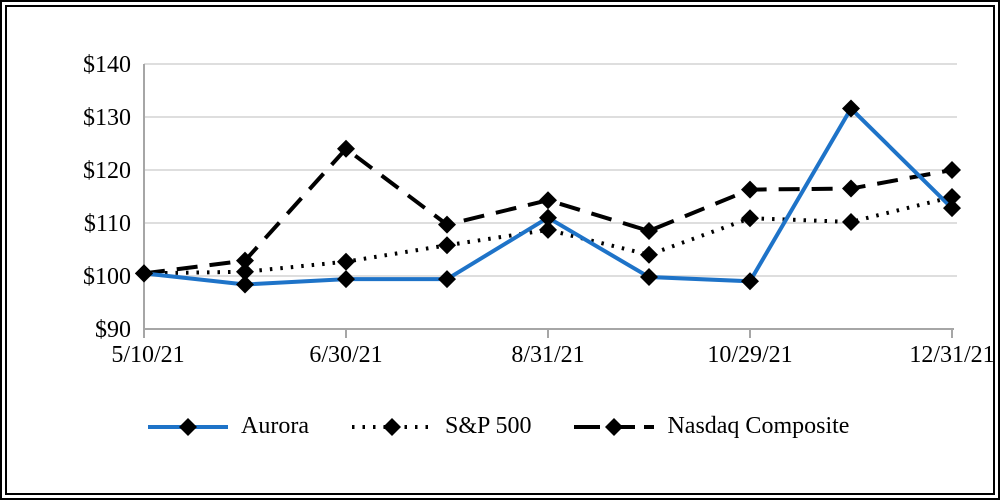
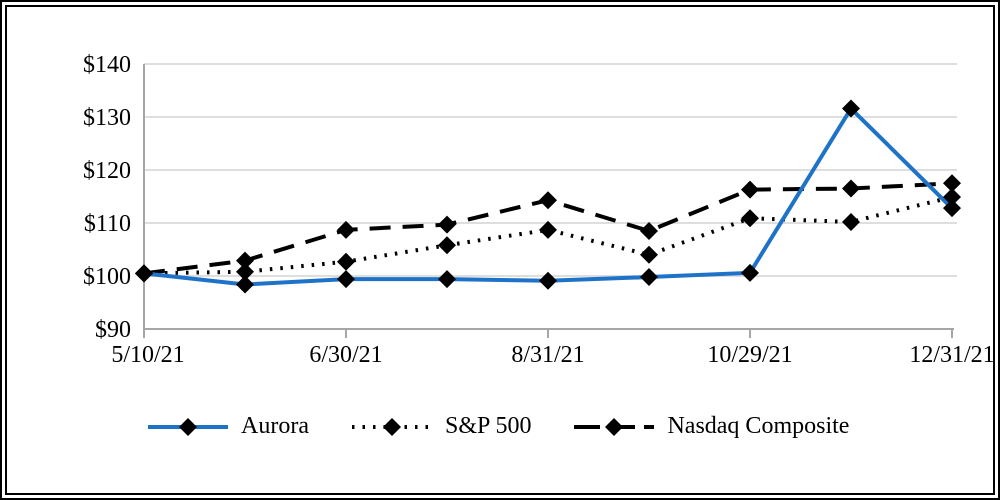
Nasdaq Composite/6/30/21: $124 -> $109
Aurora/8/31/21: $111 -> $99
Aurora/10/29/21: $99 -> $101
Nasdaq Composite/12/31/21: $120 -> $118
